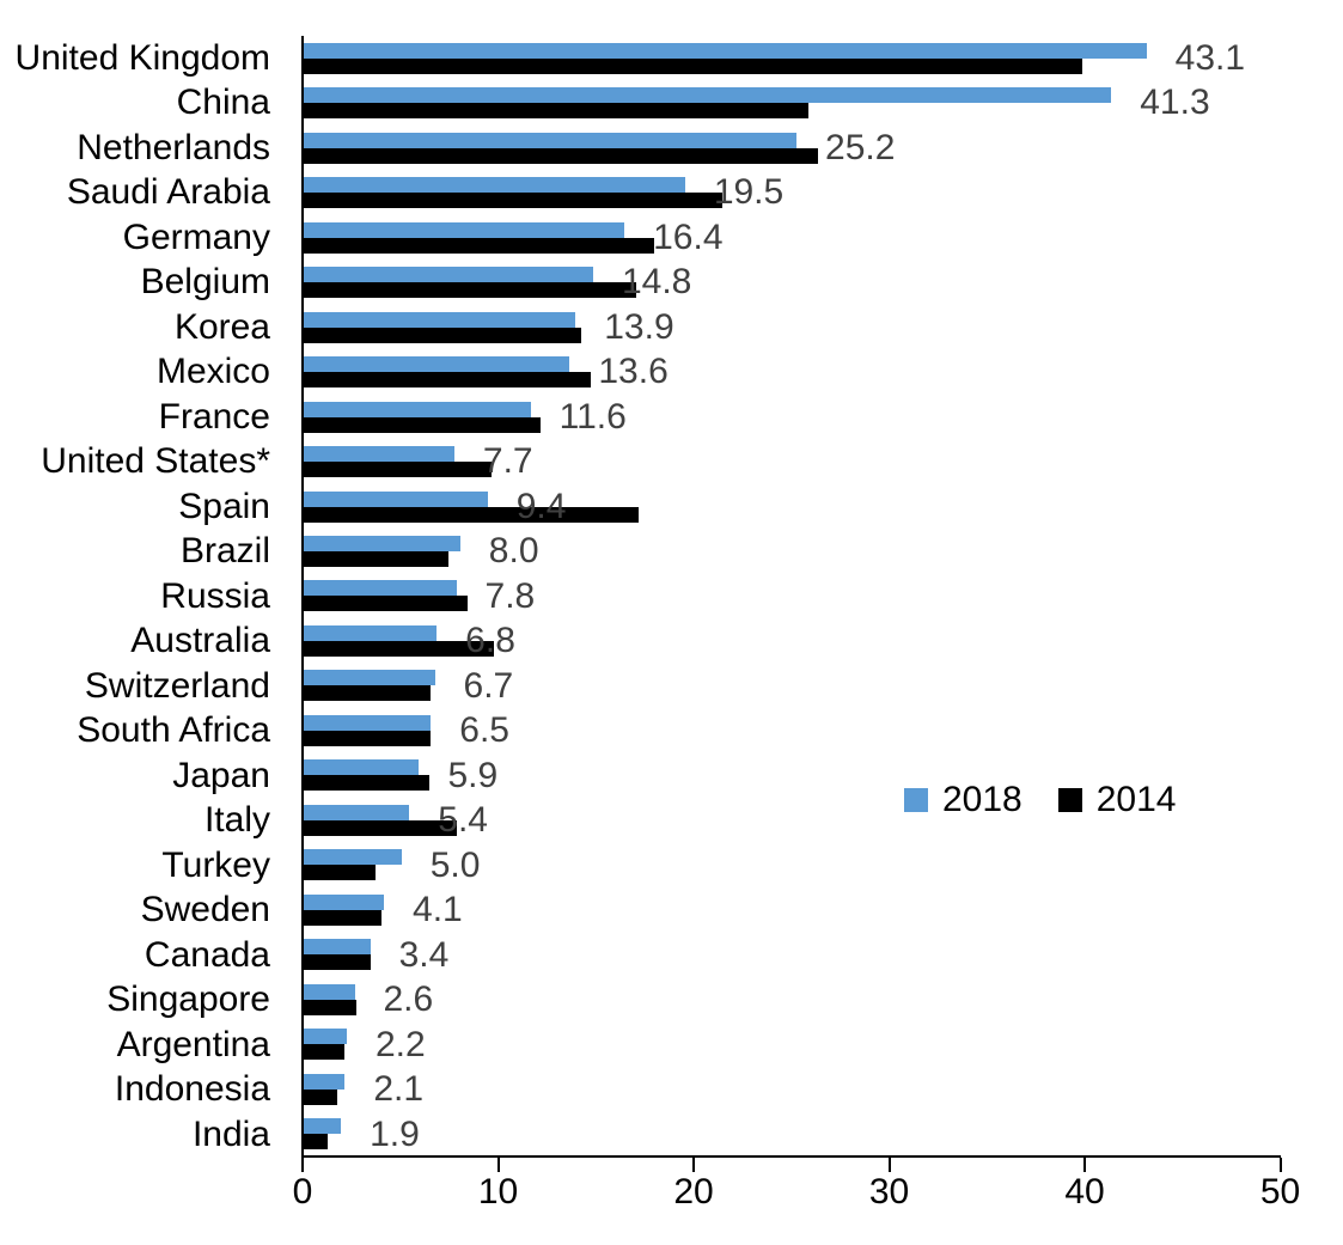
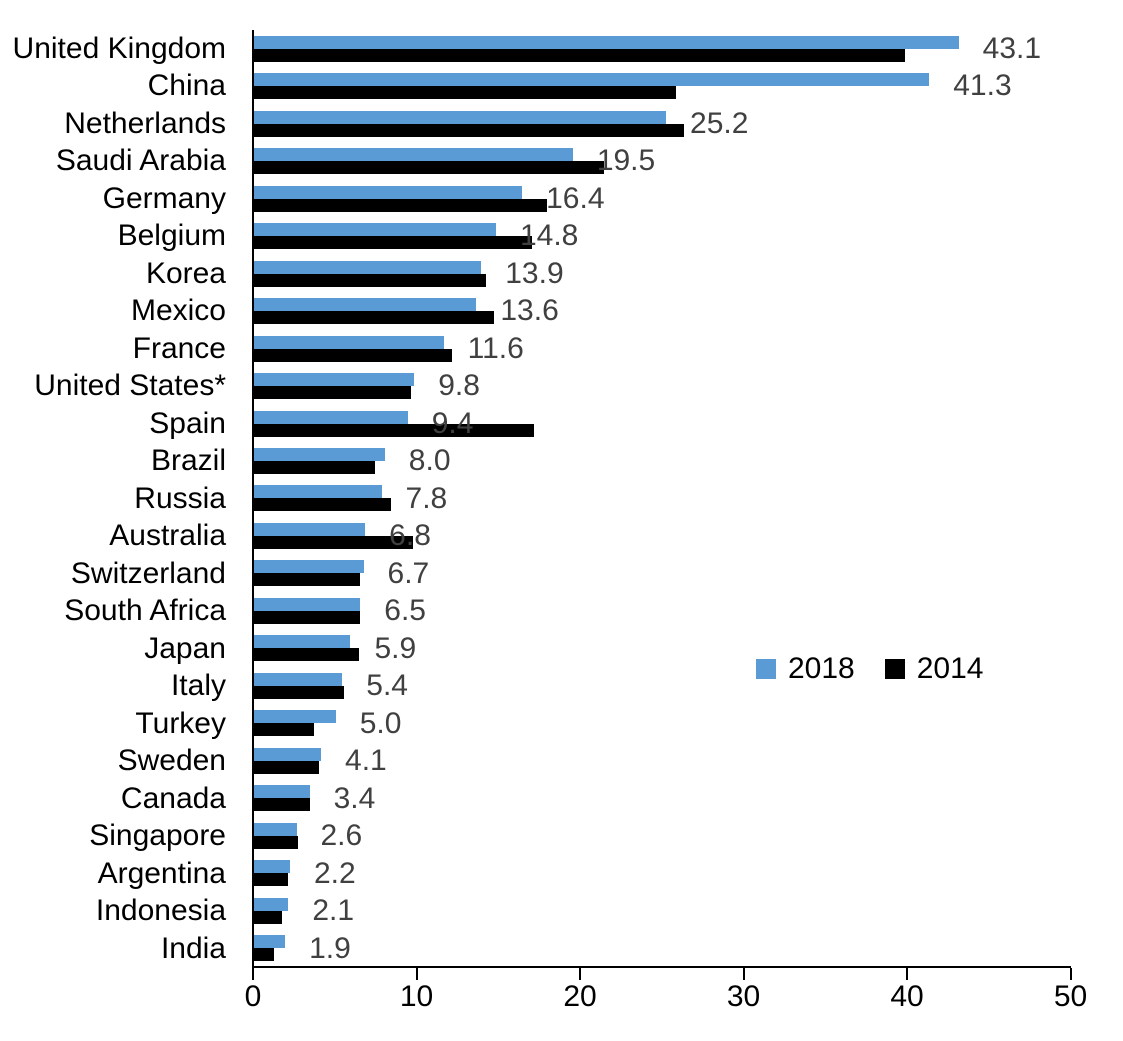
2018/United States*: 7.7 -> 9.8
2014/Italy: 7.8 -> 5.5
